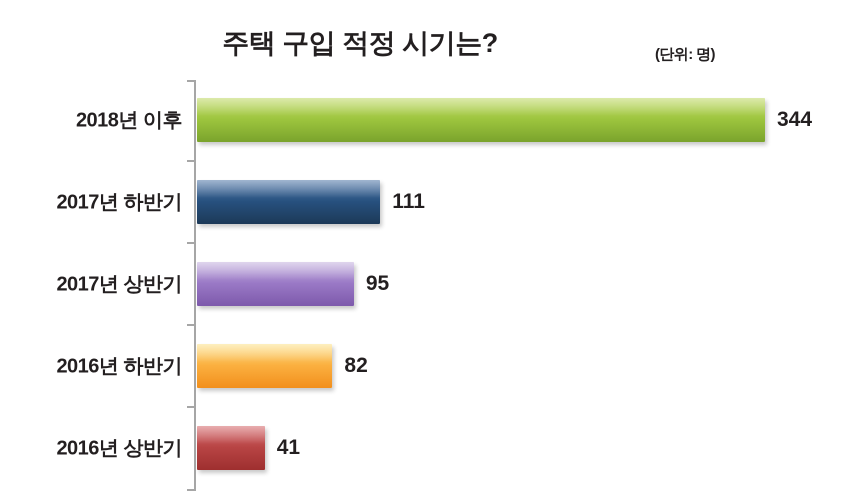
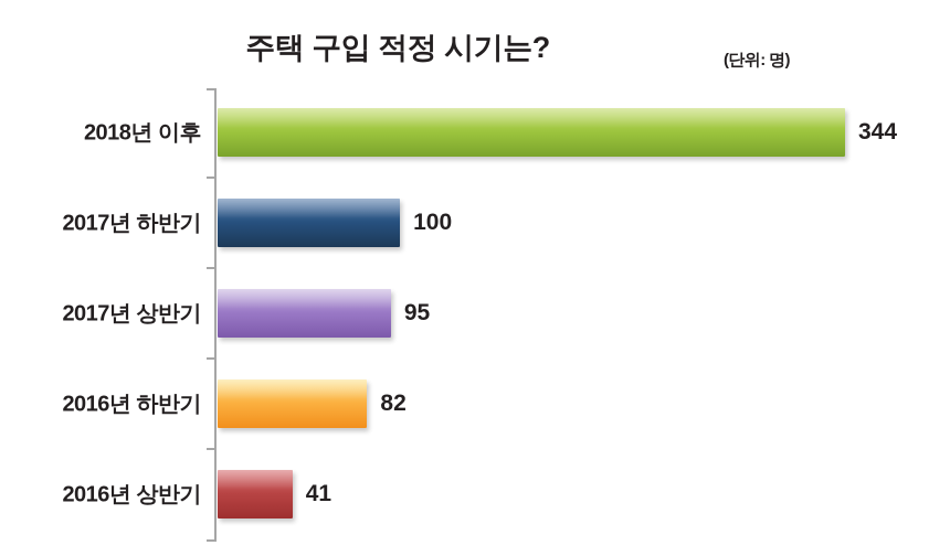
2017년 하반기: 111 -> 100
